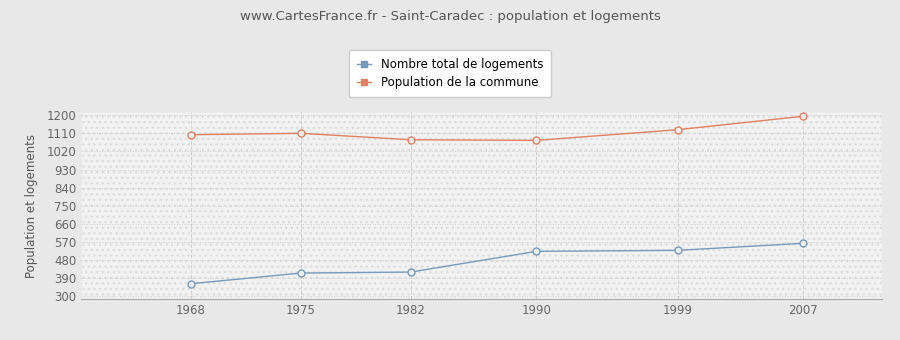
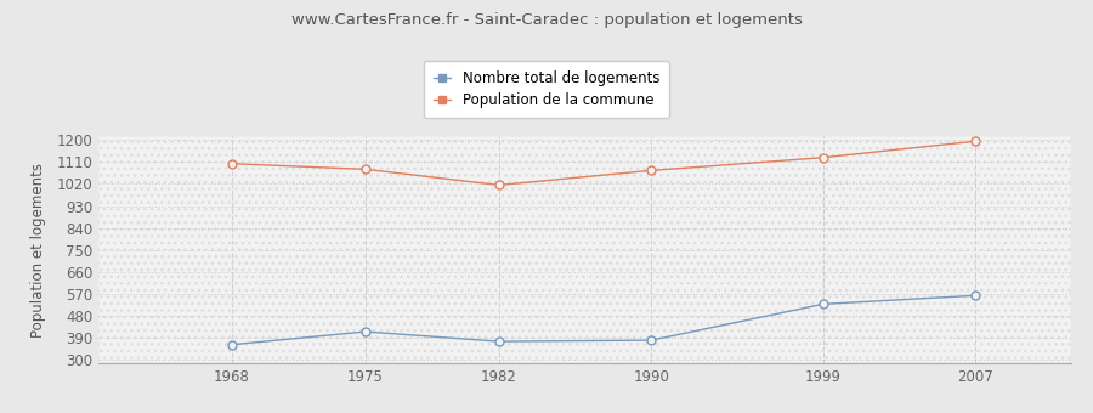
Population de la commune/1975: 1110 -> 1080
Nombre total de logements/1982: 420 -> 375
Population de la commune/1982: 1078 -> 1015
Nombre total de logements/1990: 523 -> 380
